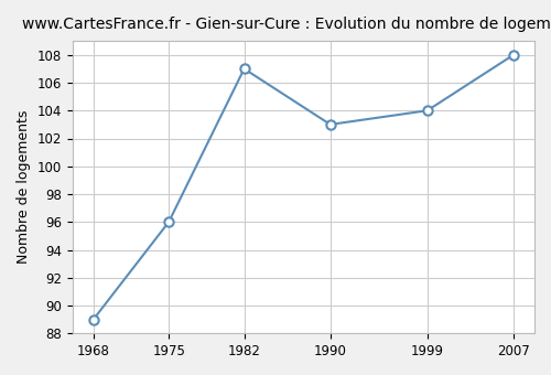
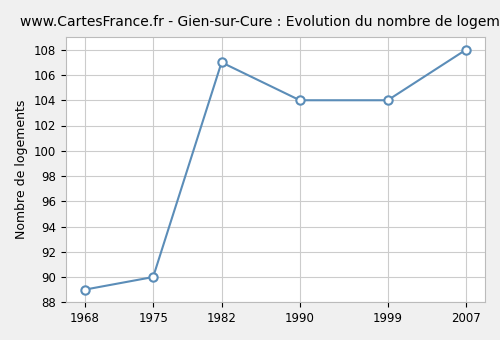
1975: 96 -> 90
1990: 103 -> 104
